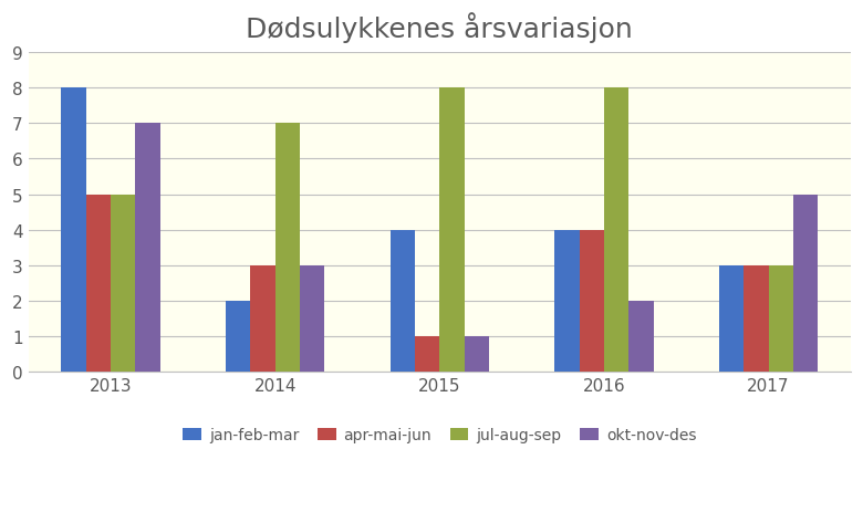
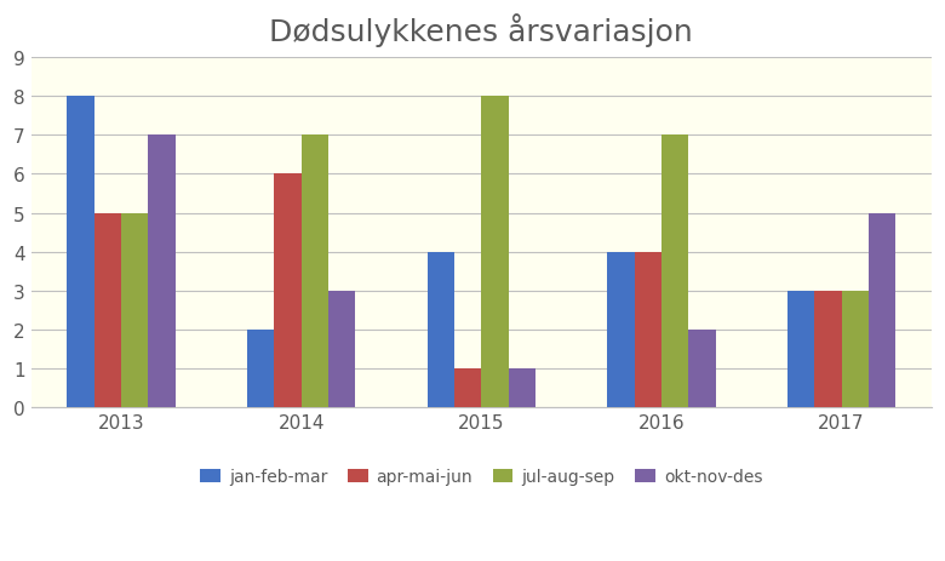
apr-mai-jun/2014: 3 -> 6
jul-aug-sep/2016: 8 -> 7
